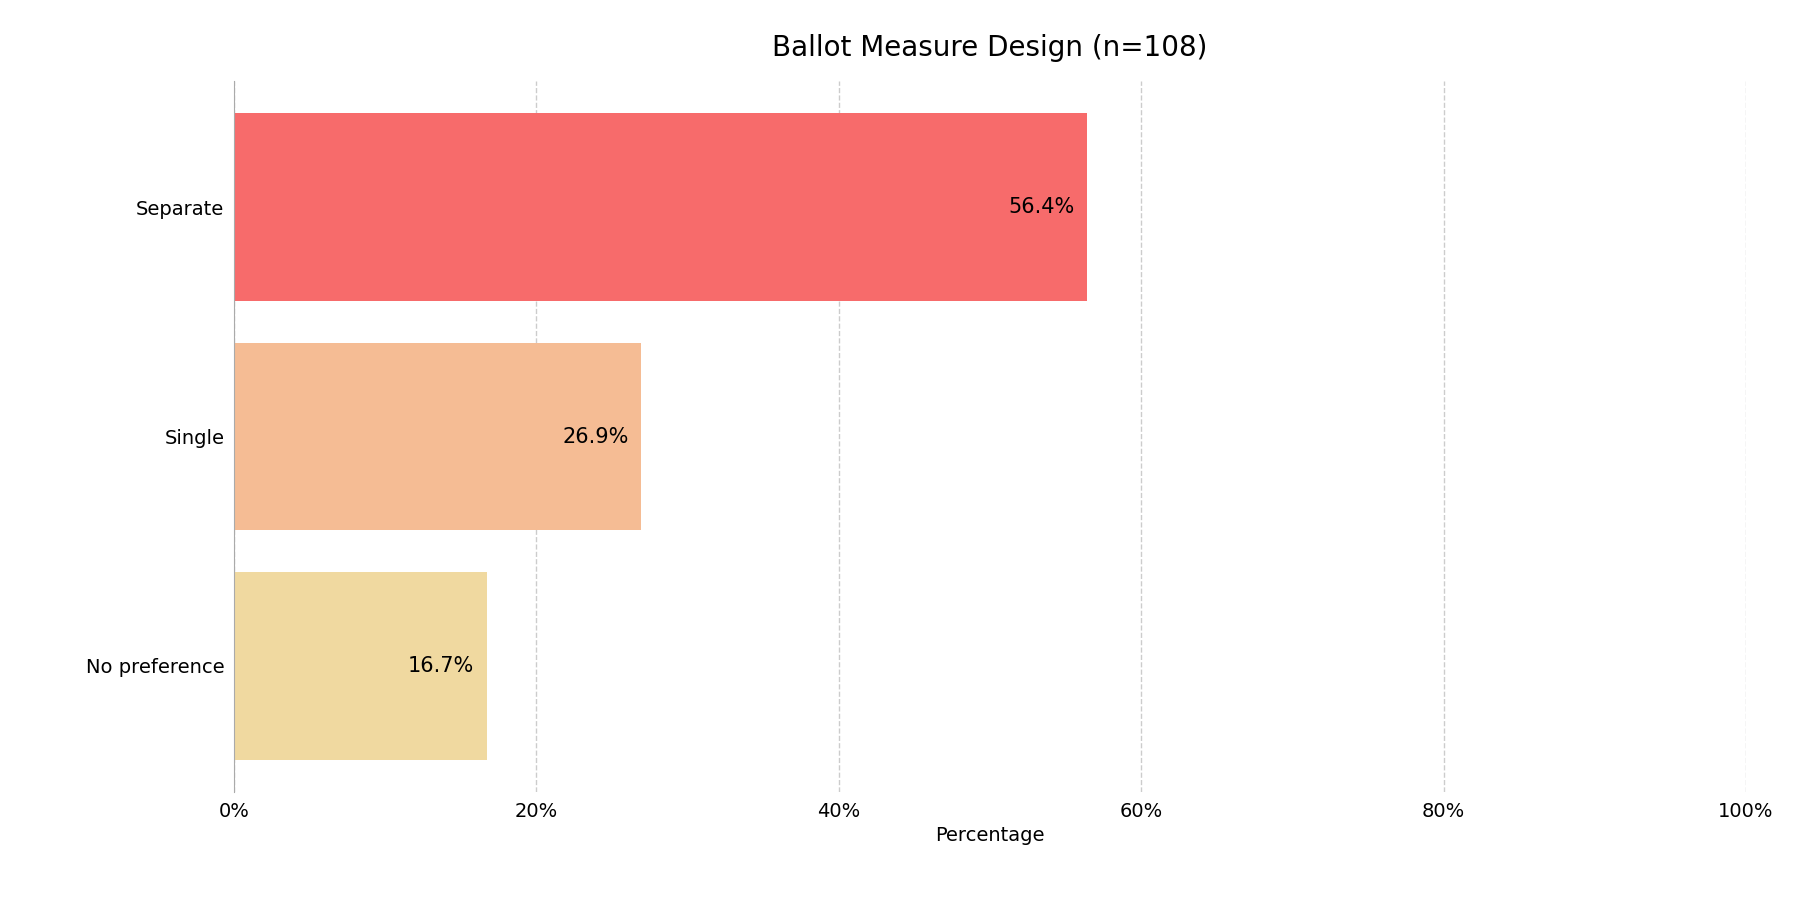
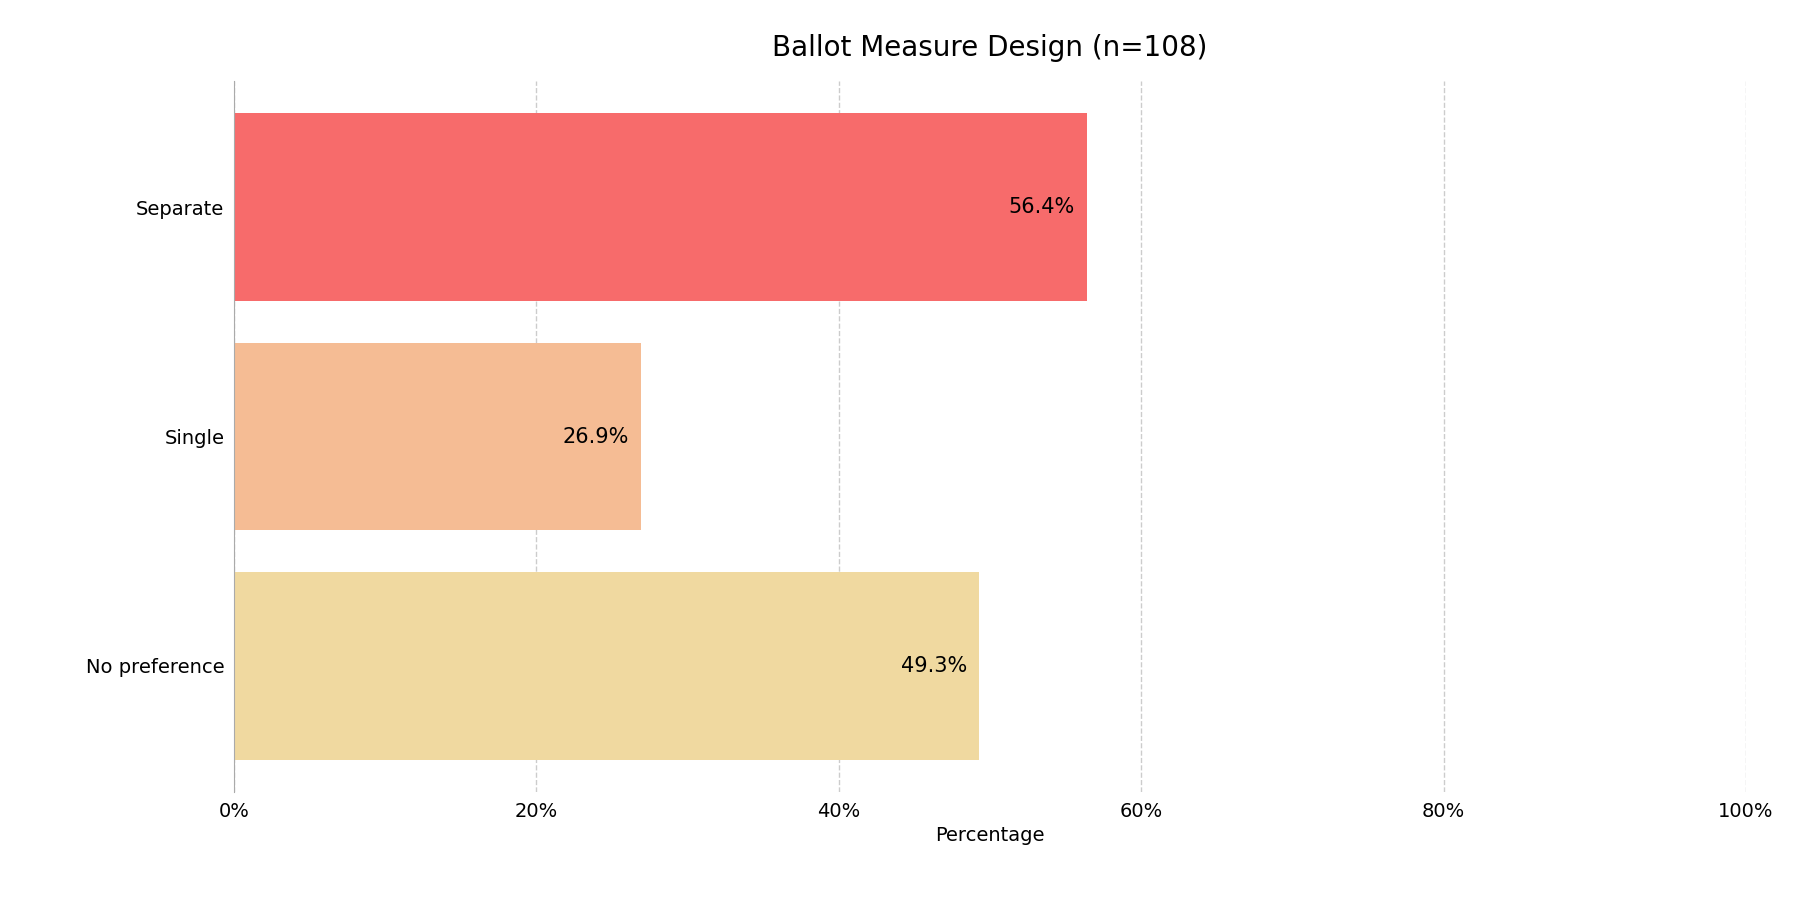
No preference: 16.7% -> 49.3%
